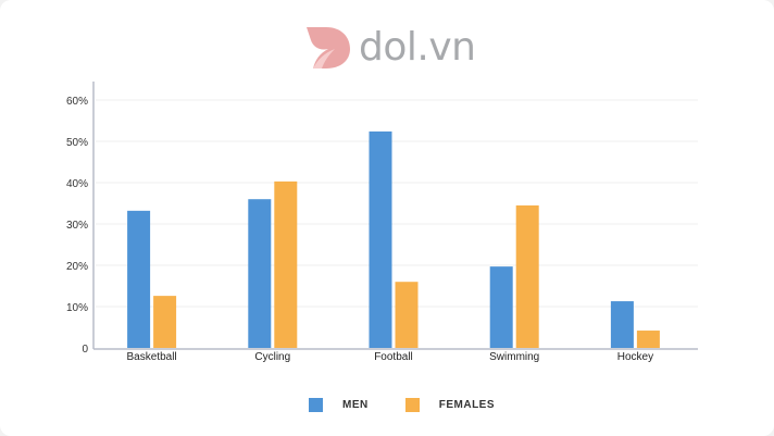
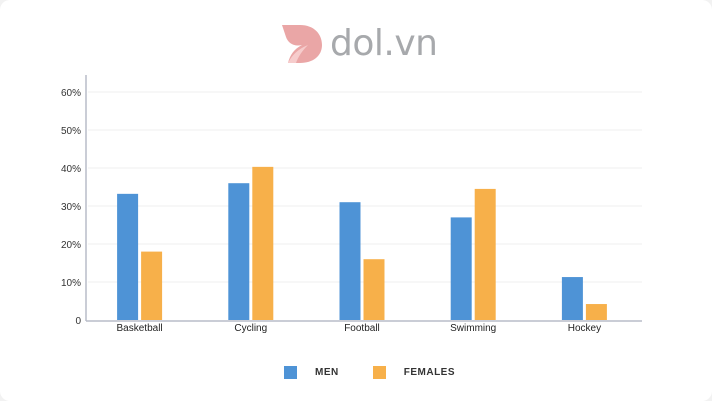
FEMALES/Basketball: 13% -> 18%
MEN/Football: 52% -> 31%
MEN/Swimming: 20% -> 27%
